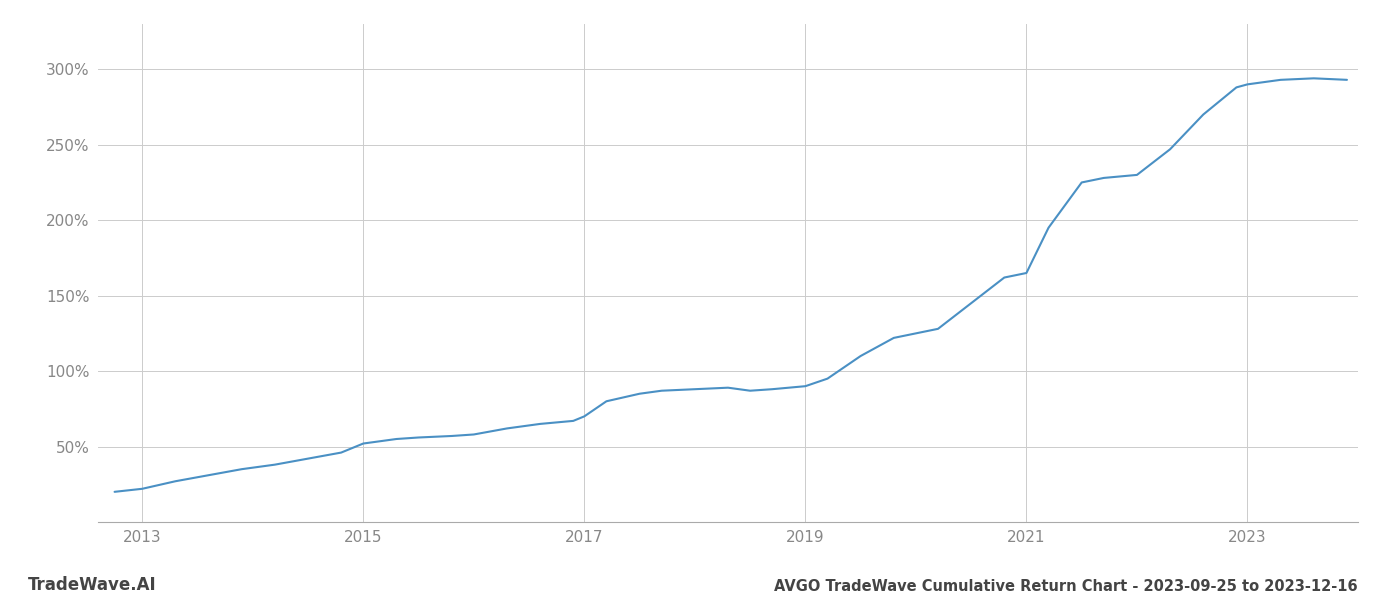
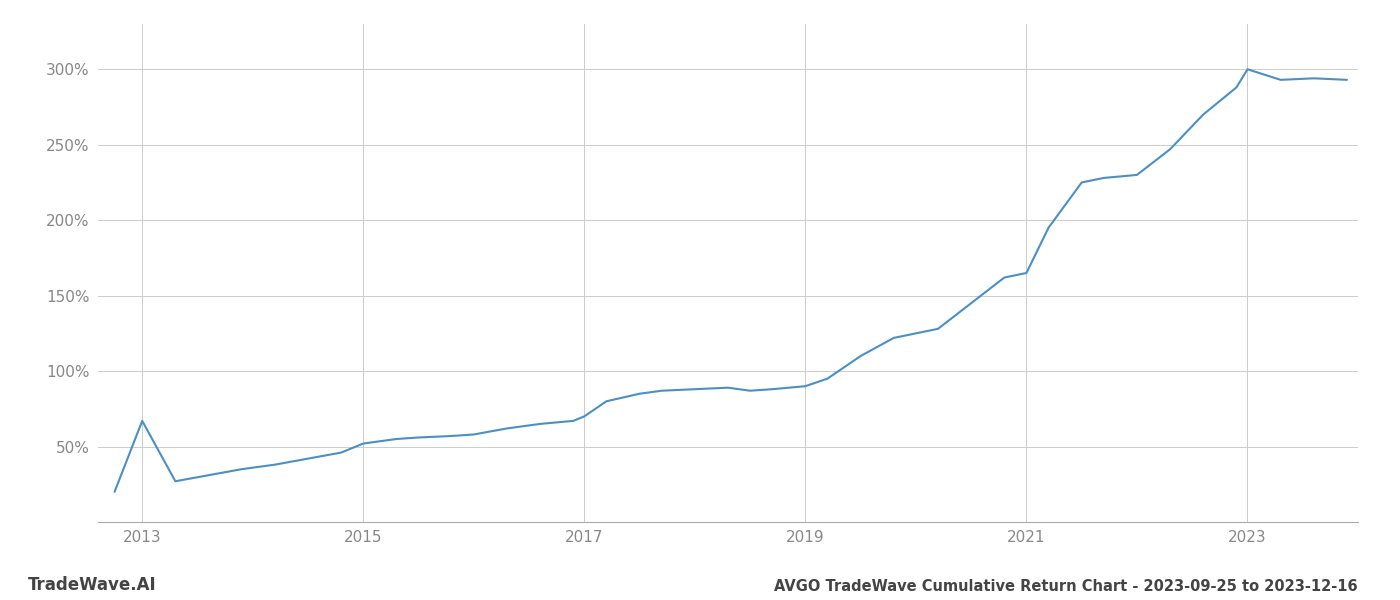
2013: 22% -> 67%
2023: 290% -> 300%
